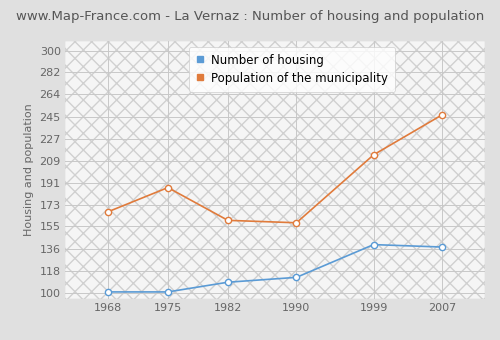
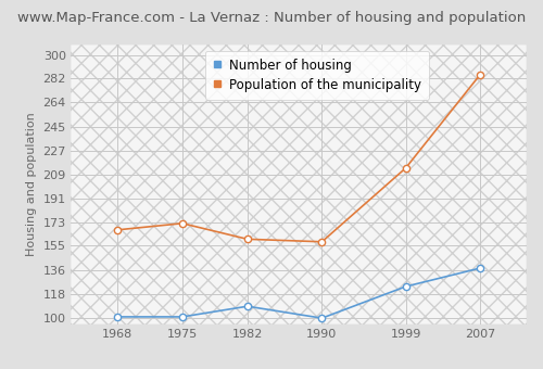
Population of the municipality/1975: 187 -> 172
Number of housing/1990: 113 -> 100
Number of housing/1999: 140 -> 124
Population of the municipality/2007: 247 -> 285
